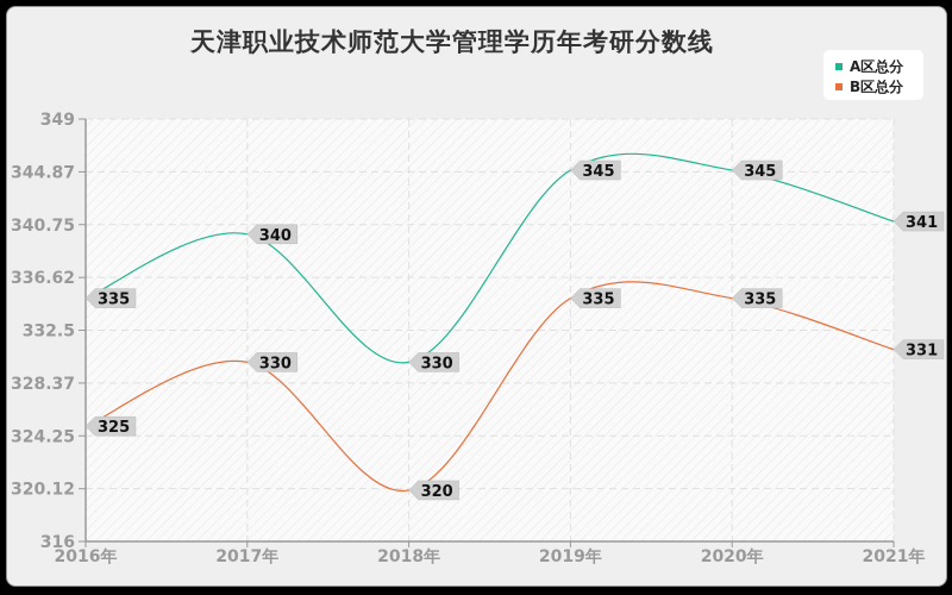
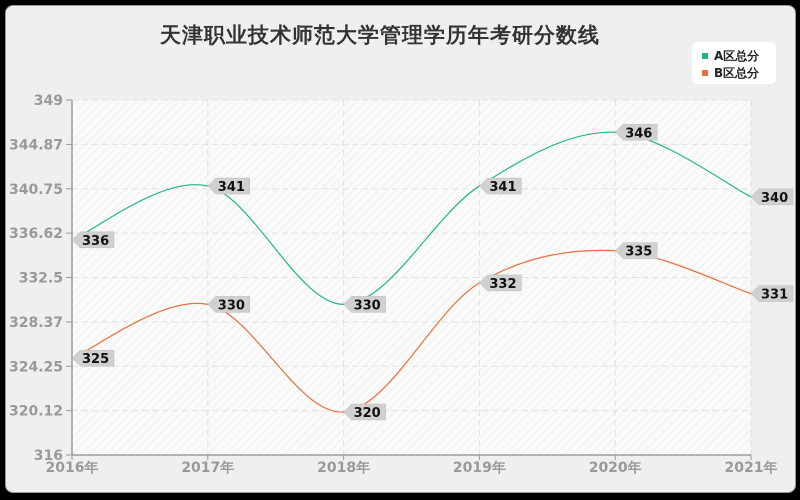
A区总分/2016年: 335 -> 336
A区总分/2017年: 340 -> 341
A区总分/2019年: 345 -> 341
B区总分/2019年: 335 -> 332
A区总分/2020年: 345 -> 346
A区总分/2021年: 341 -> 340
